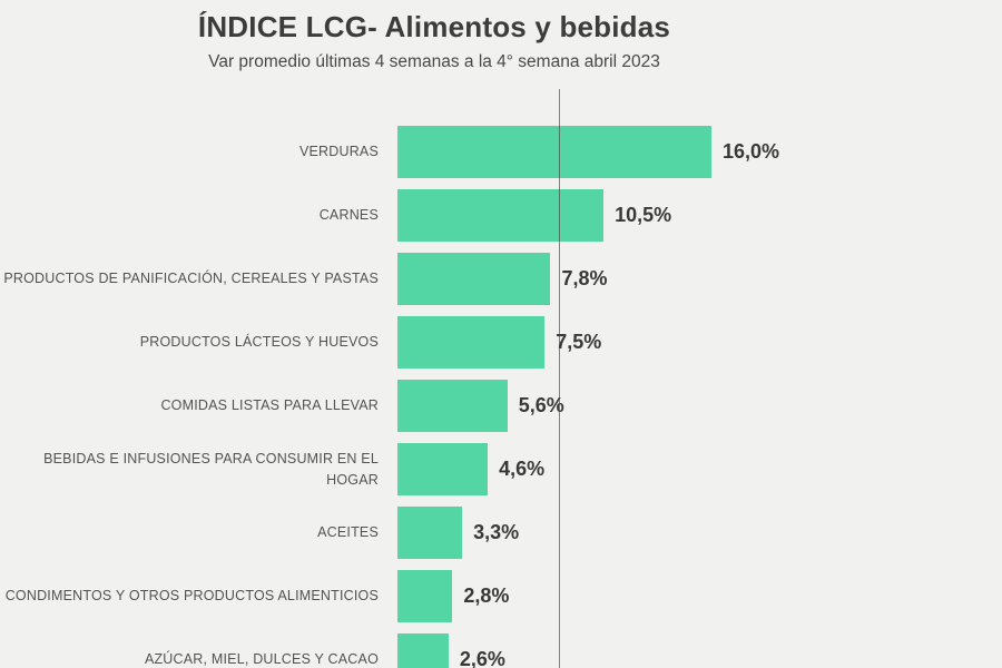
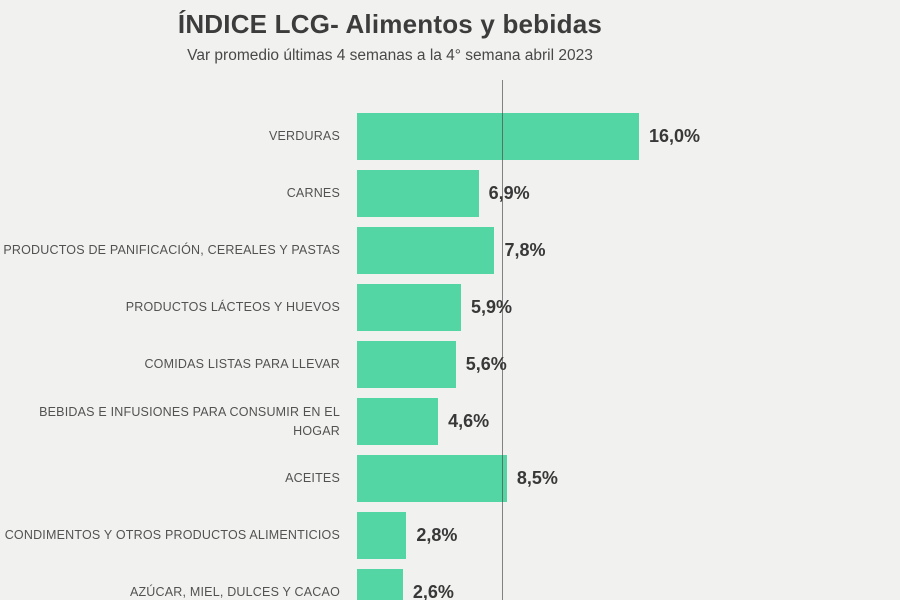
CARNES: 10,5% -> 6,9%
PRODUCTOS LÁCTEOS Y HUEVOS: 7,5% -> 5,9%
ACEITES: 3,3% -> 8,5%
